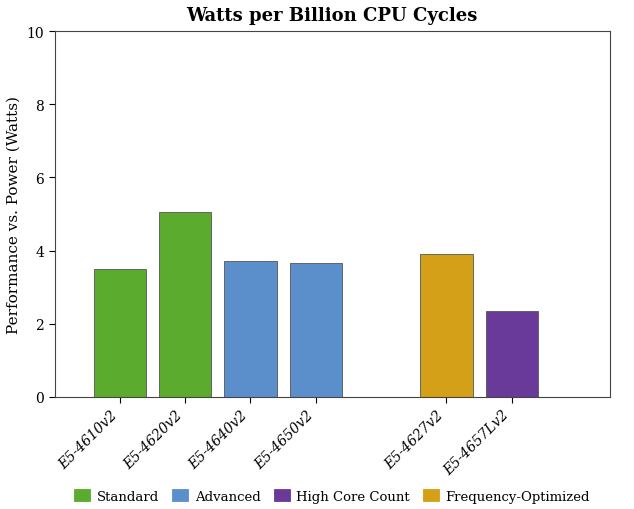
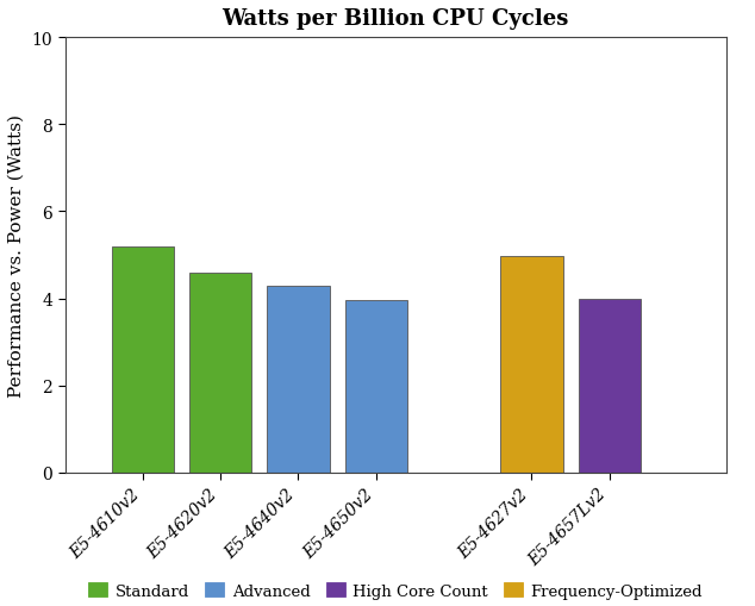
E5-4610v2: 3.50 -> 5.20
E5-4620v2: 5.05 -> 4.60
E5-4640v2: 3.70 -> 4.30
E5-4650v2: 3.65 -> 3.97
E5-4627v2: 3.90 -> 4.97
E5-4657Lv2: 2.35 -> 4.00
